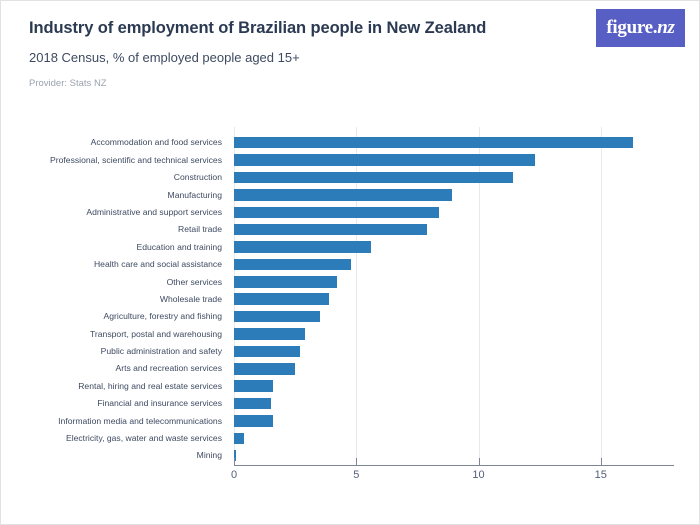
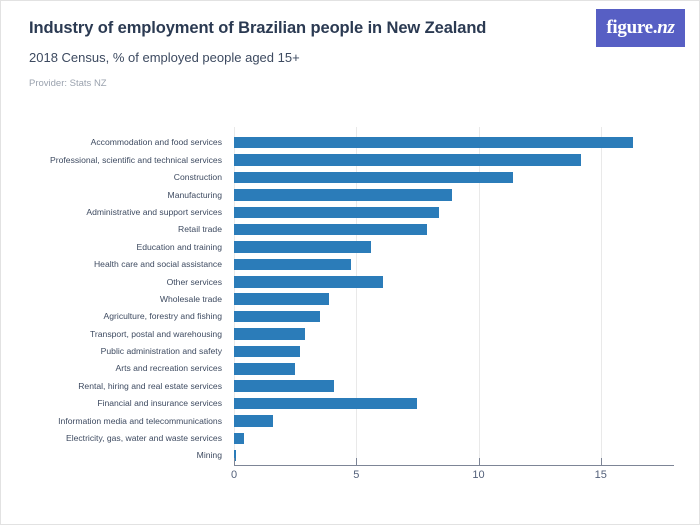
Professional, scientific and technical services: 12.3 -> 14.2
Other services: 4.2 -> 6.1
Rental, hiring and real estate services: 1.6 -> 4.1
Financial and insurance services: 1.5 -> 7.5
